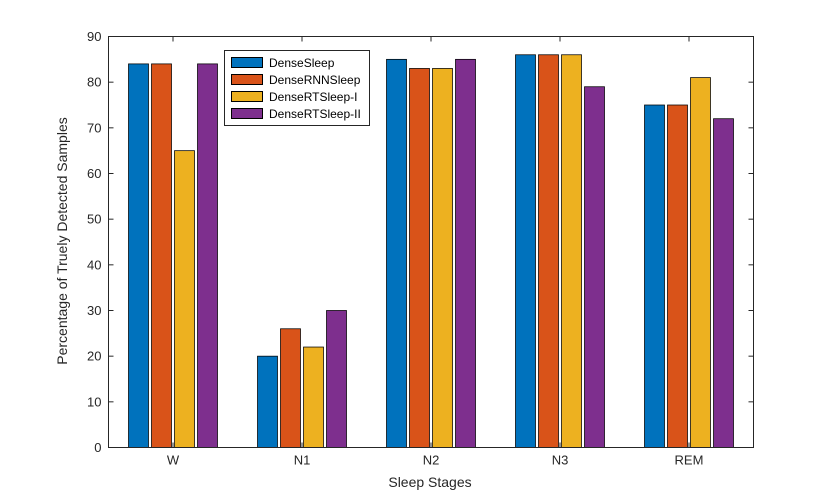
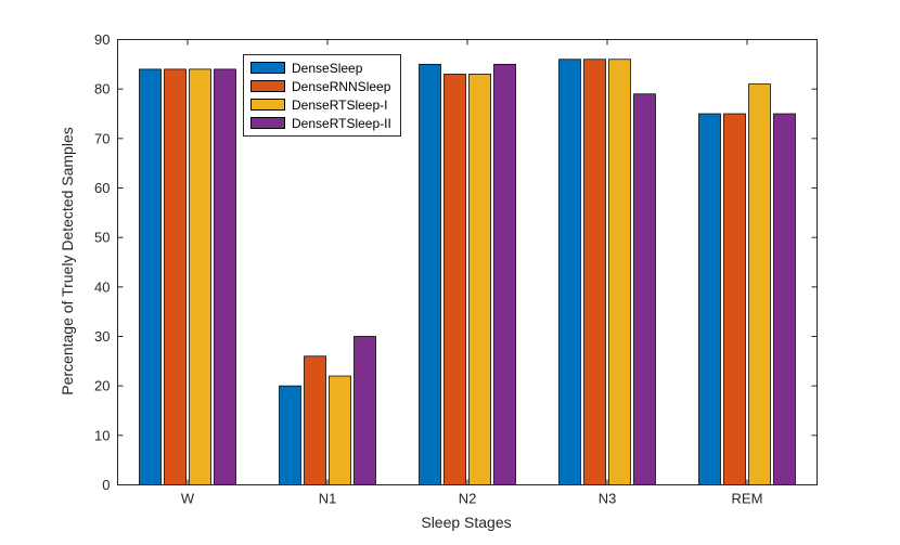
DenseRTSleep-I/W: 65 -> 84
DenseRTSleep-II/REM: 72 -> 75
